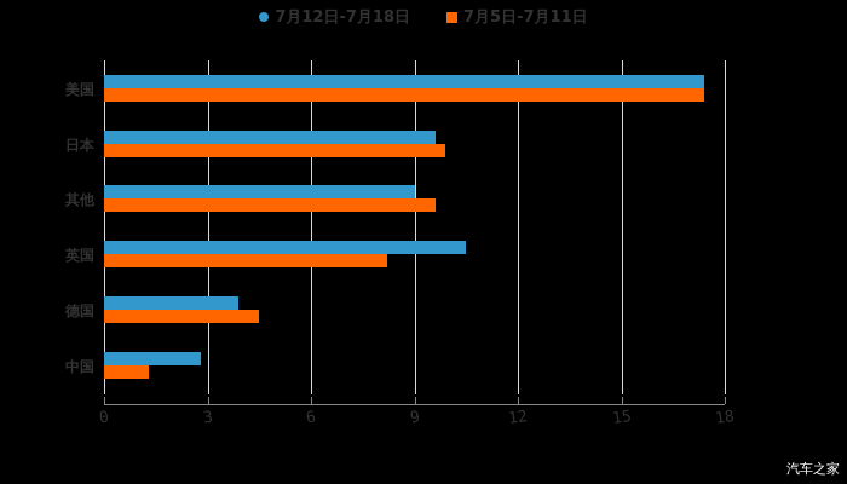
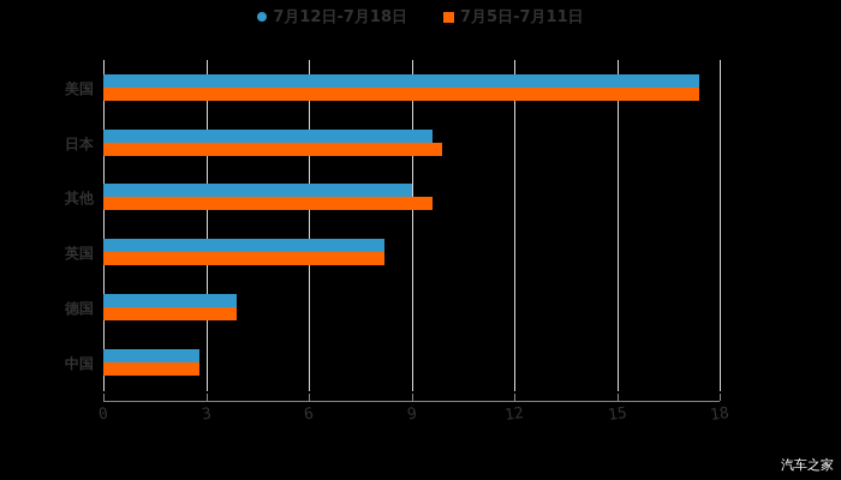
7月12日-7月18日/英国: 10.5 -> 8.2
7月5日-7月11日/德国: 4.5 -> 3.9
7月5日-7月11日/中国: 1.3 -> 2.8
